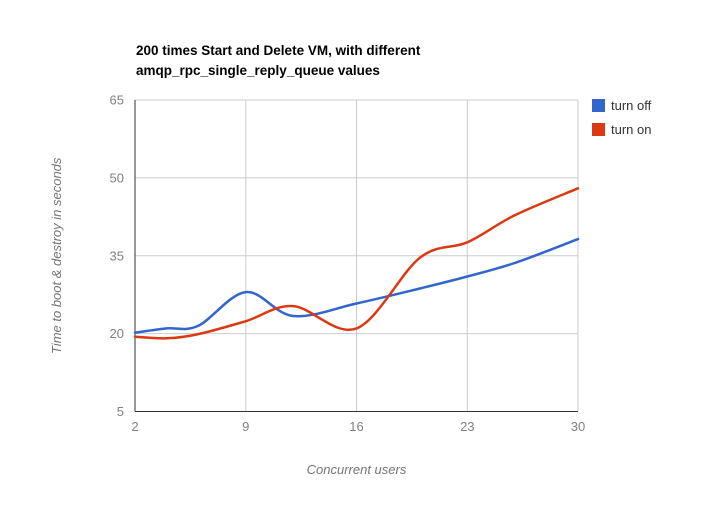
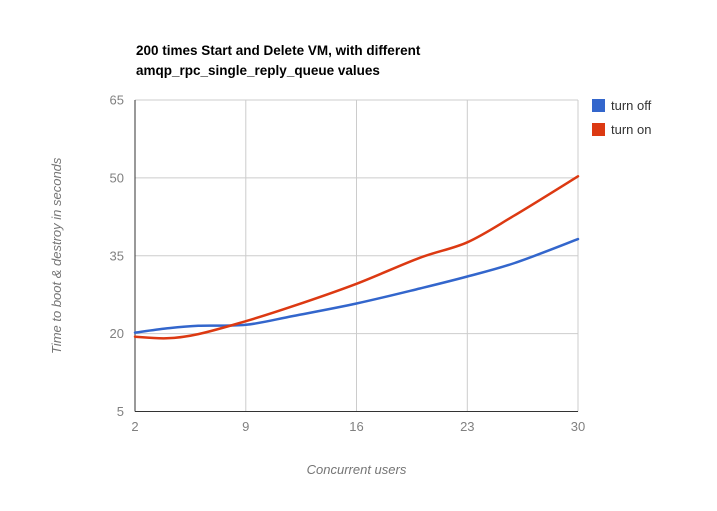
turn off/9: 28 -> 22
turn on/16: 21 -> 30
turn on/30: 48 -> 50
